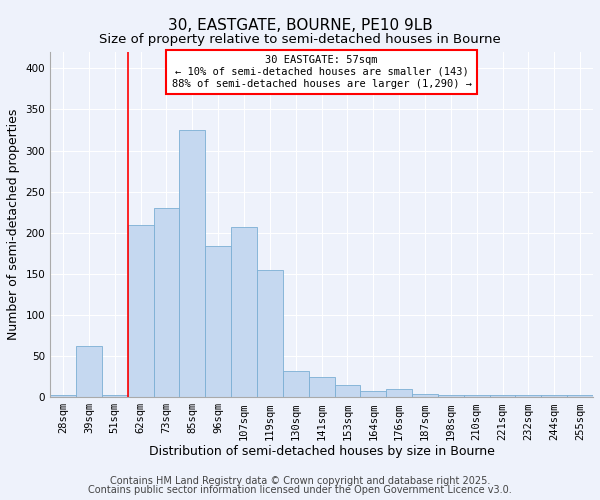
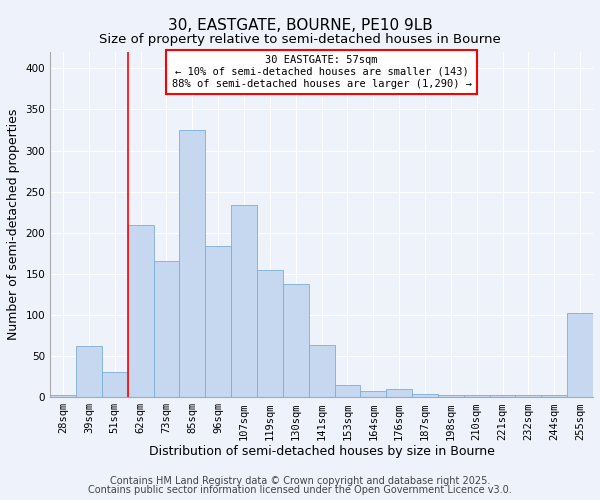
51sqm: 3 -> 30
73sqm: 230 -> 166
107sqm: 207 -> 234
130sqm: 32 -> 138
141sqm: 25 -> 64
255sqm: 3 -> 102
